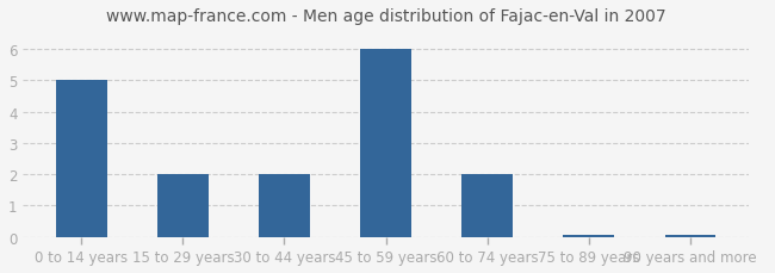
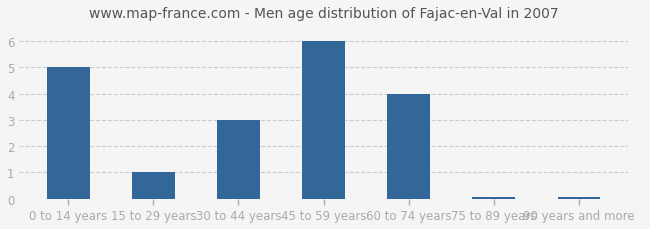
15 to 29 years: 2.00 -> 1.00
30 to 44 years: 2.00 -> 3.00
60 to 74 years: 2.00 -> 4.00
